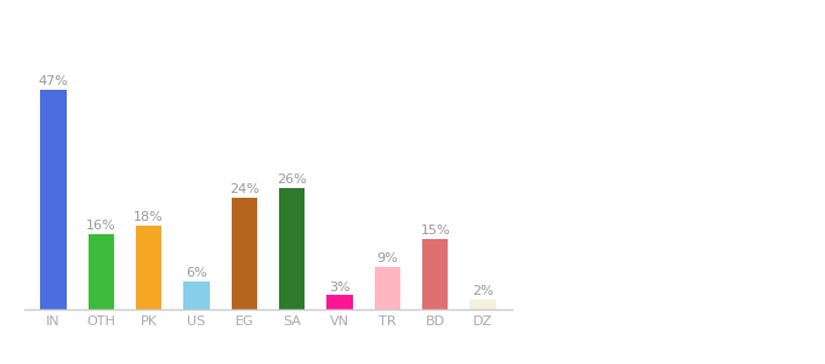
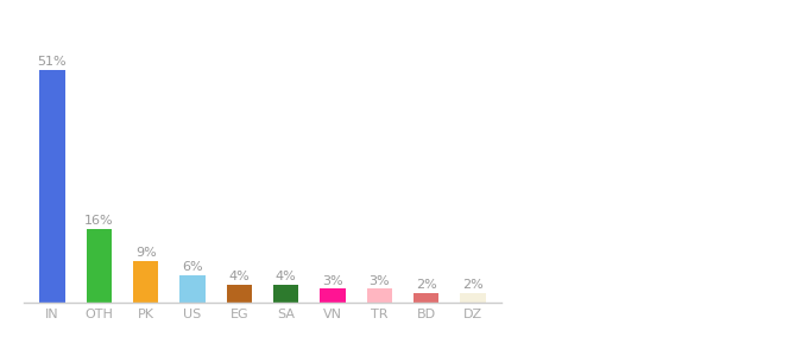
IN: 47% -> 51%
PK: 18% -> 9%
EG: 24% -> 4%
SA: 26% -> 4%
TR: 9% -> 3%
BD: 15% -> 2%
